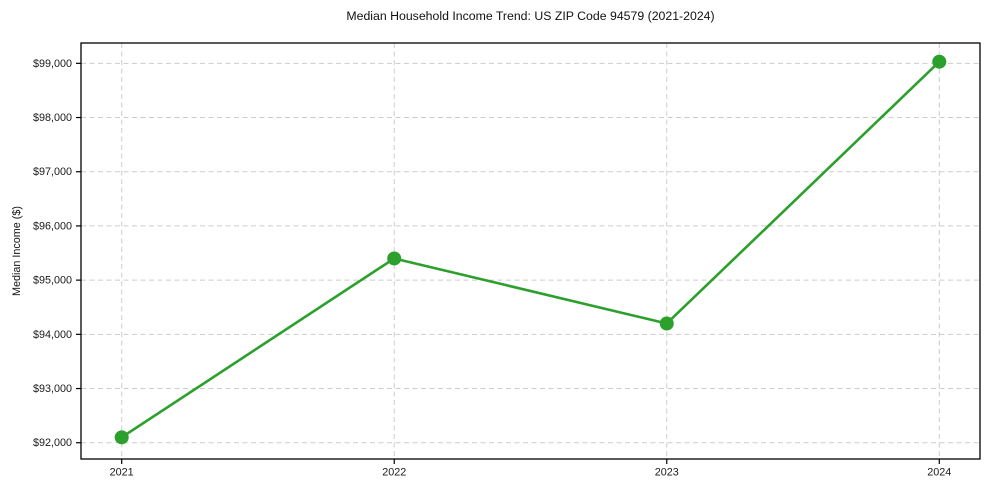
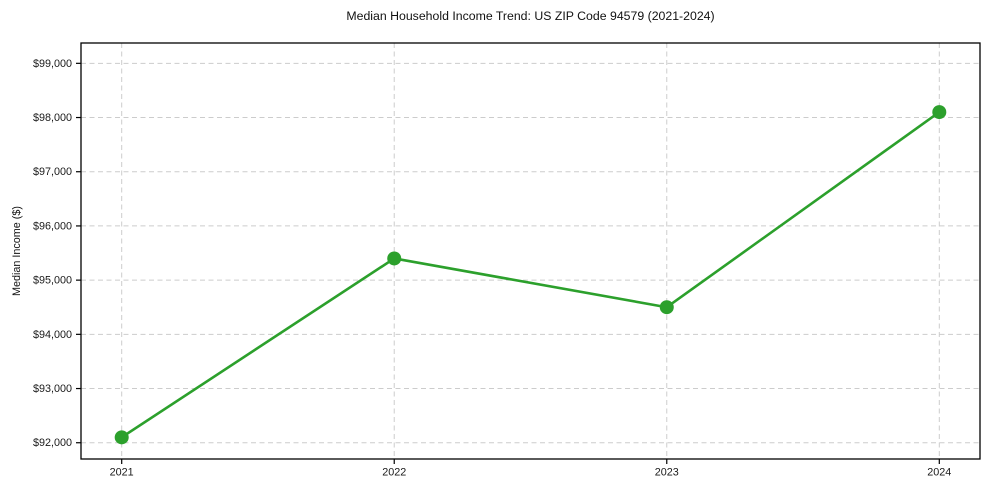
2023: $94200 -> $94500
2024: $99000 -> $98100
